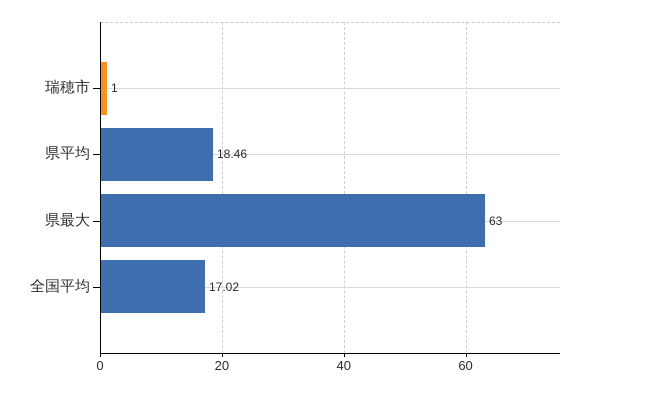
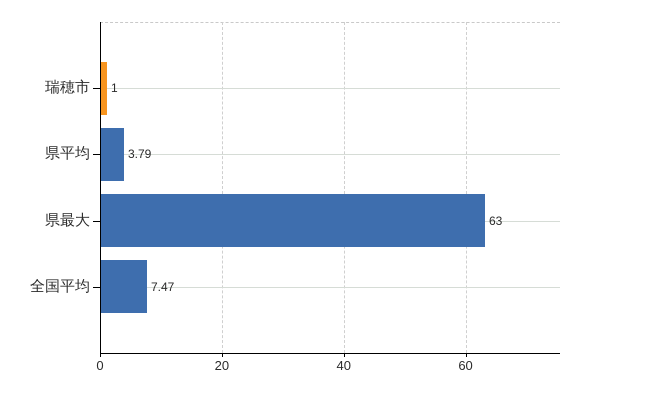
県平均: 18.46 -> 3.79
全国平均: 17.02 -> 7.47
